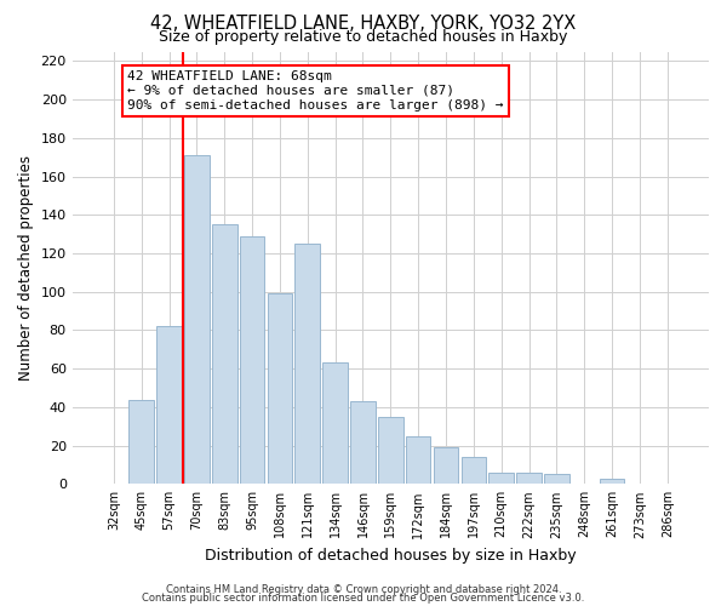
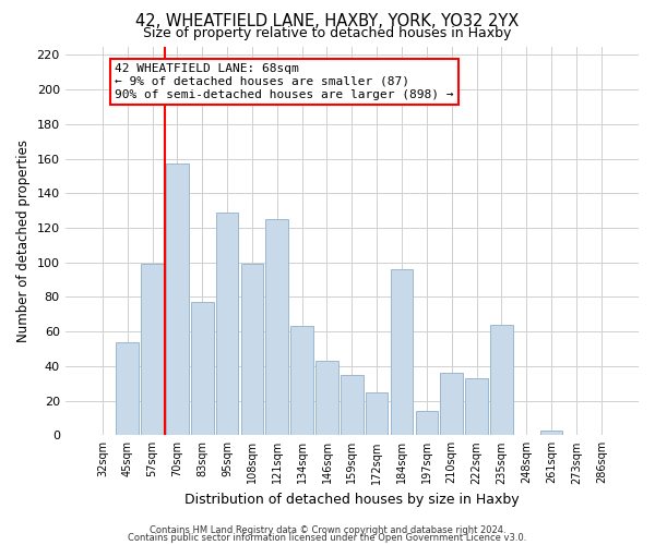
45sqm: 44 -> 54
57sqm: 82 -> 99
70sqm: 171 -> 157
83sqm: 135 -> 77
184sqm: 19 -> 96
210sqm: 6 -> 36
222sqm: 6 -> 33
235sqm: 5 -> 64
